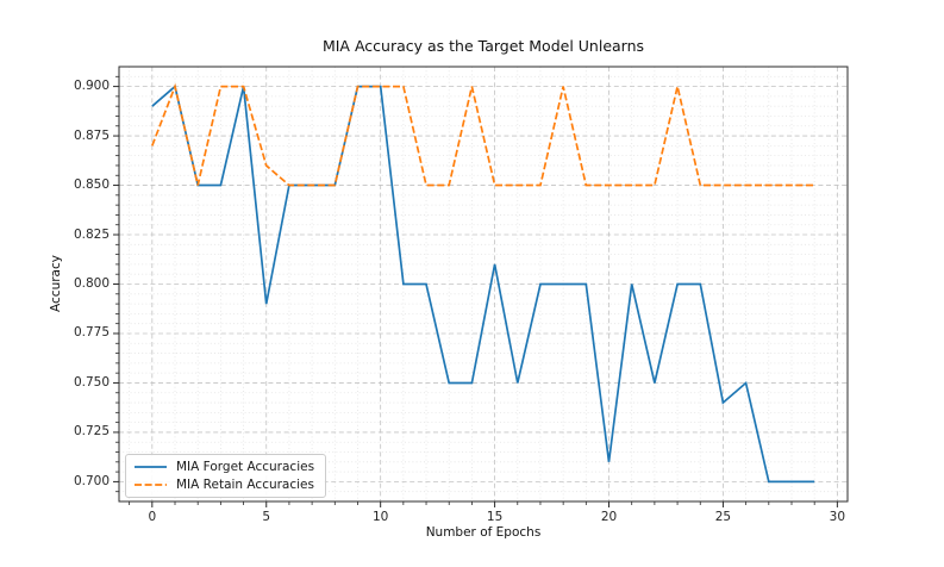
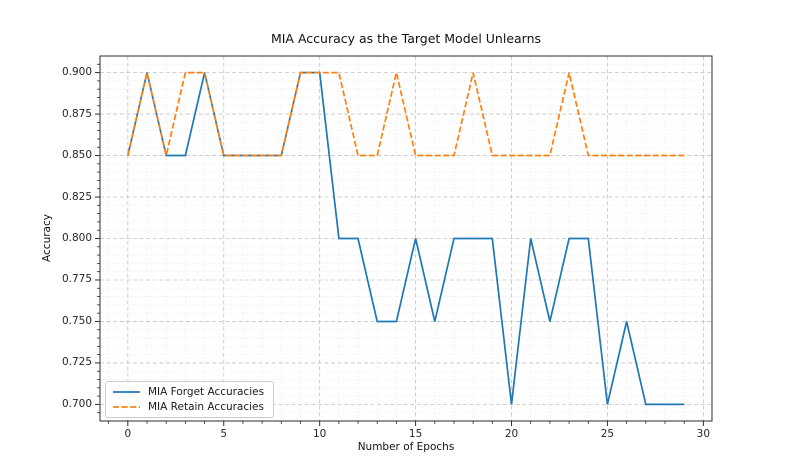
MIA Forget Accuracies/0: 0.89 -> 0.85
MIA Retain Accuracies/0: 0.87 -> 0.85
MIA Forget Accuracies/5: 0.79 -> 0.85
MIA Retain Accuracies/5: 0.86 -> 0.85
MIA Forget Accuracies/15: 0.81 -> 0.80
MIA Forget Accuracies/20: 0.71 -> 0.70
MIA Forget Accuracies/25: 0.74 -> 0.70
